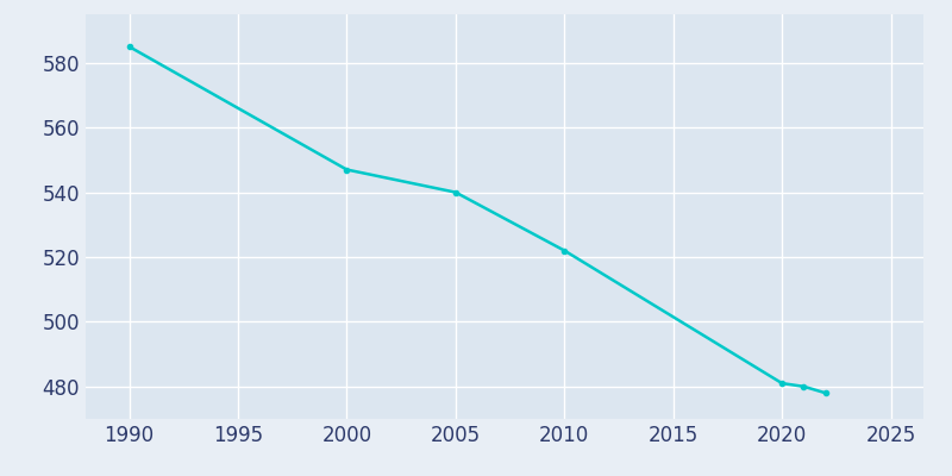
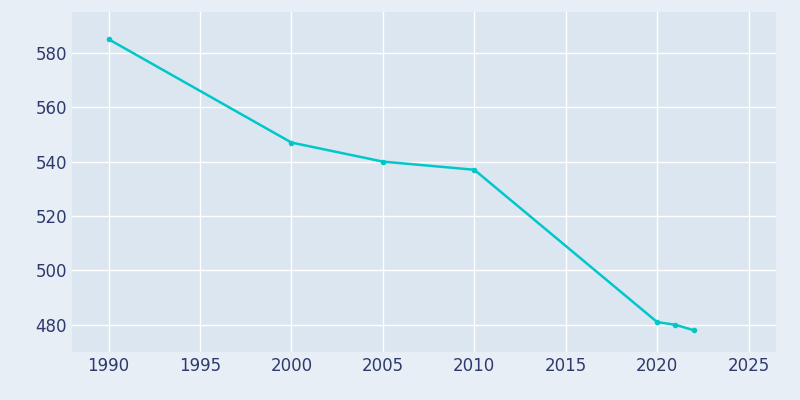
2010: 522 -> 537
